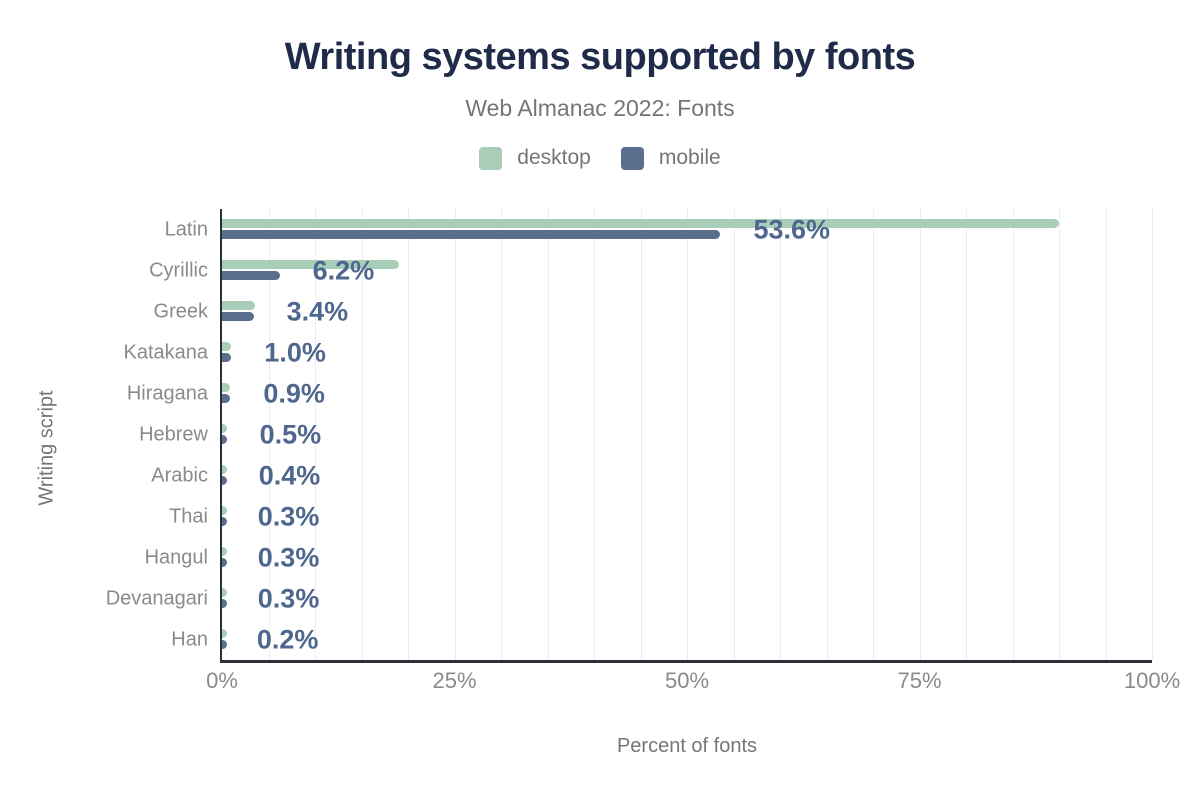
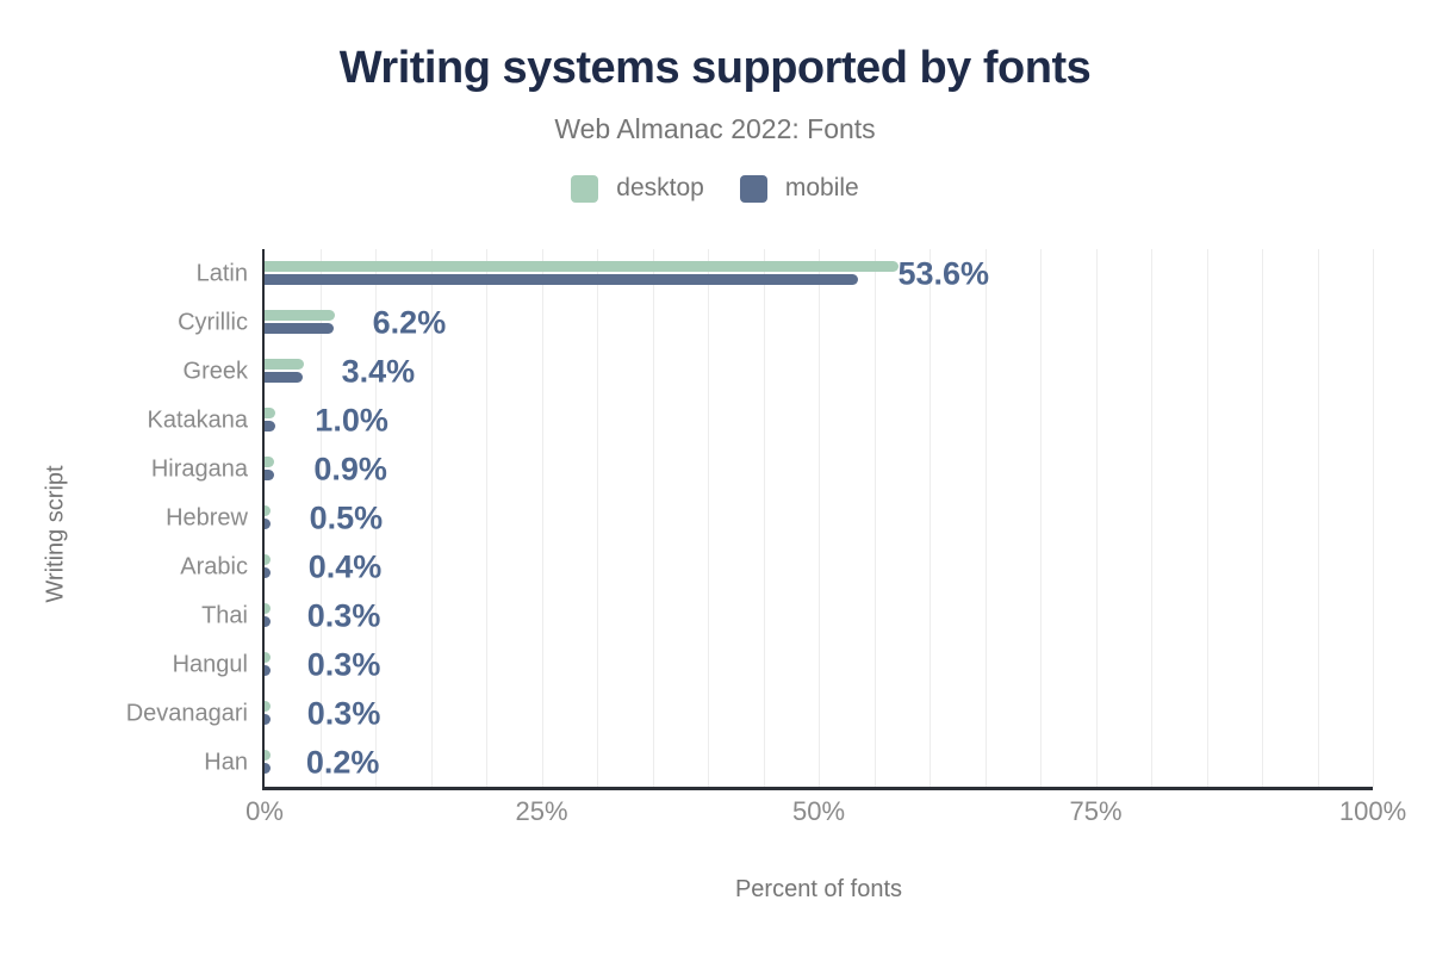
desktop/Latin: 90% -> 57%
desktop/Cyrillic: 19% -> 6%
